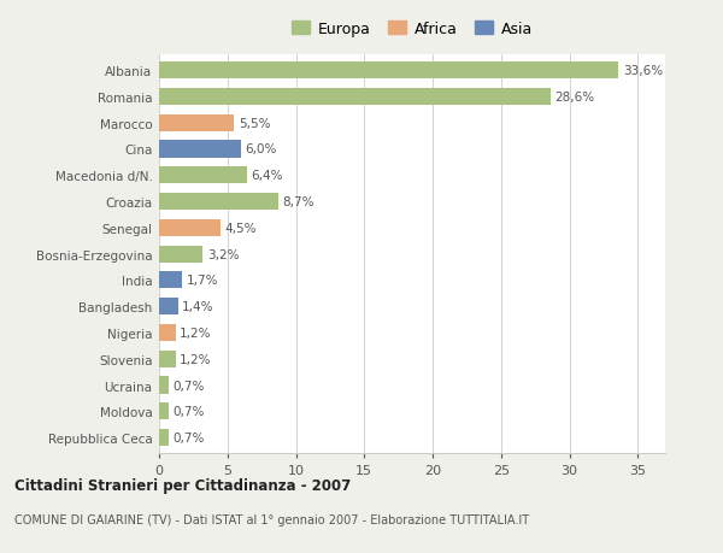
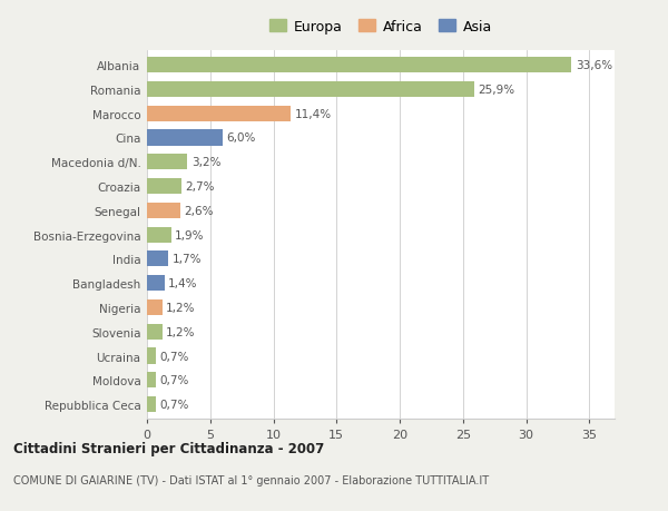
Romania: 28,6% -> 25,9%
Marocco: 5,5% -> 11,4%
Macedonia d/N.: 6,4% -> 3,2%
Croazia: 8,7% -> 2,7%
Senegal: 4,5% -> 2,6%
Bosnia-Erzegovina: 3,2% -> 1,9%
